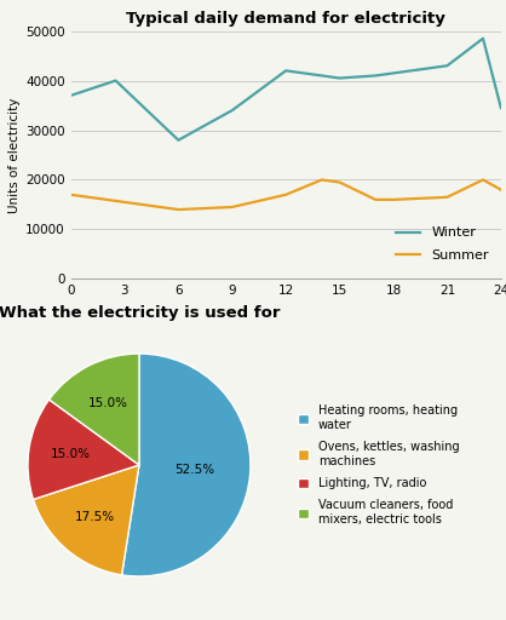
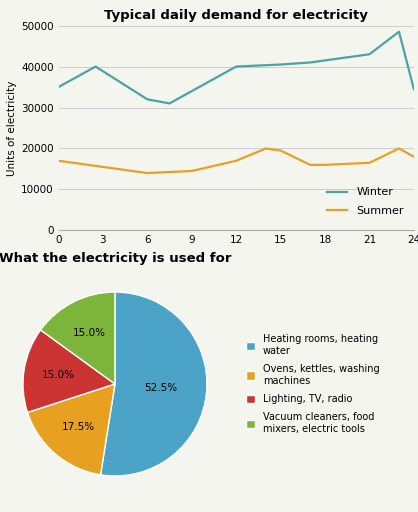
Winter/0: 37000 -> 35000
Winter/6: 28000 -> 32000
Winter/12: 42000 -> 40000
